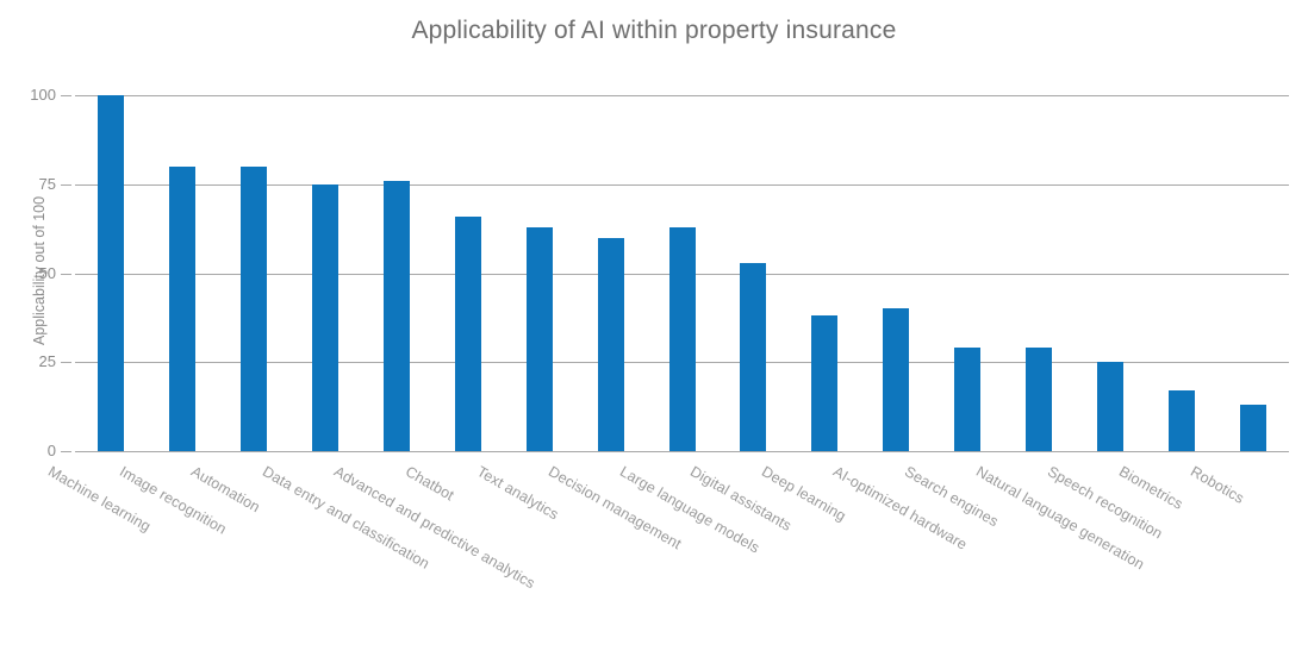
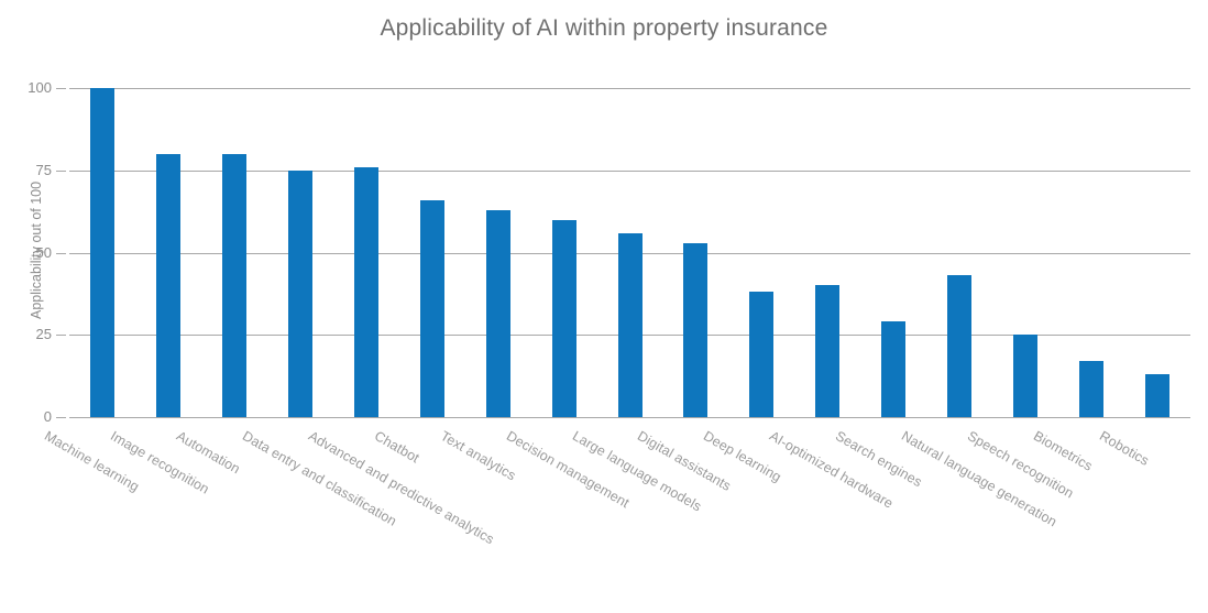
Large language models: 63 -> 56
Natural language generation: 29 -> 43
